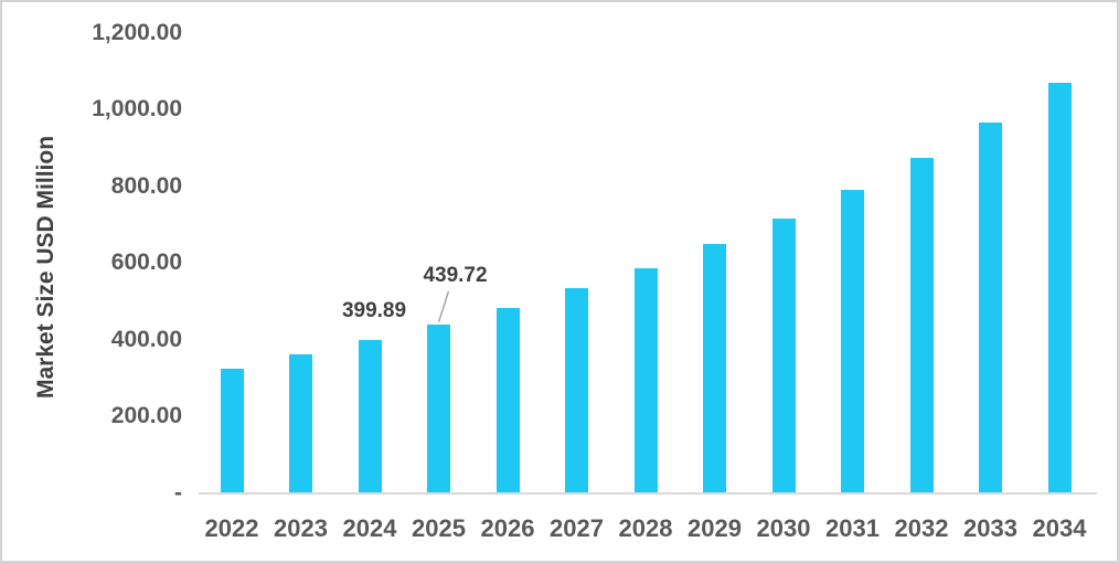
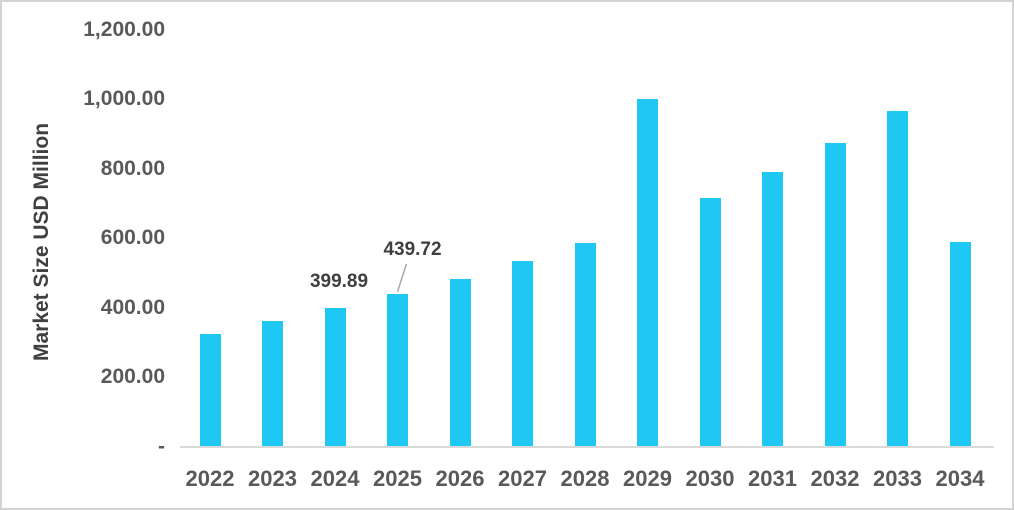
2029: 650 -> 1000
2034: 1070 -> 590
